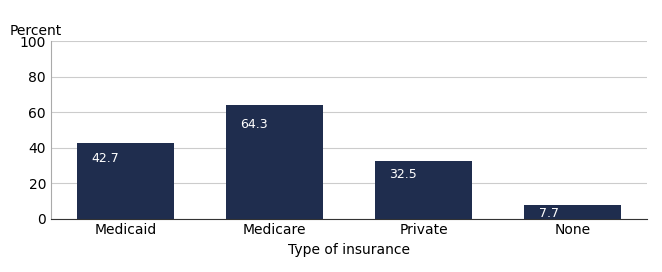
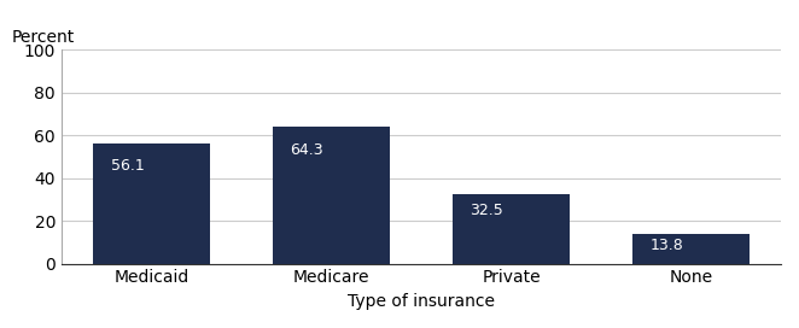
Medicaid: 42.7 -> 56.1
None: 7.7 -> 13.8
